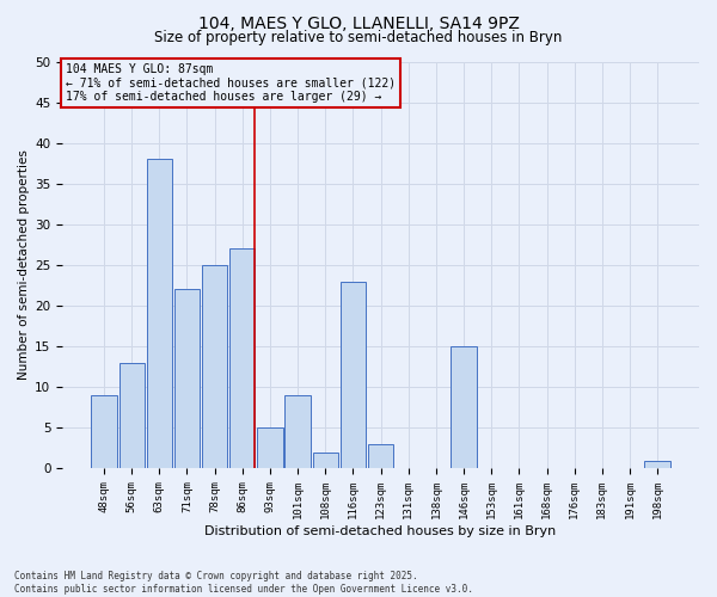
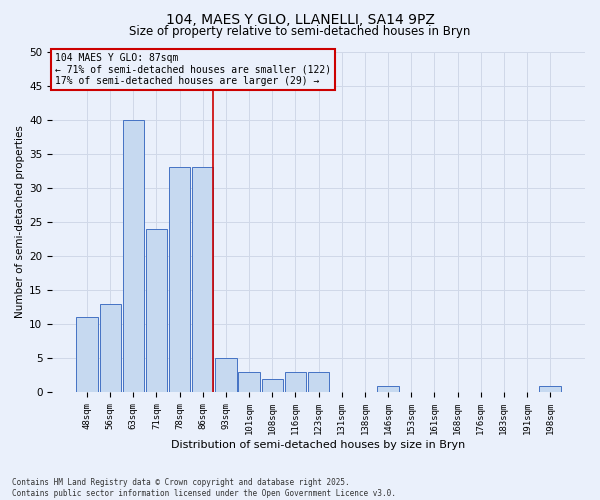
48sqm: 9 -> 11
63sqm: 38 -> 40
71sqm: 22 -> 24
78sqm: 25 -> 33
86sqm: 27 -> 33
101sqm: 9 -> 3
116sqm: 23 -> 3
146sqm: 15 -> 1
